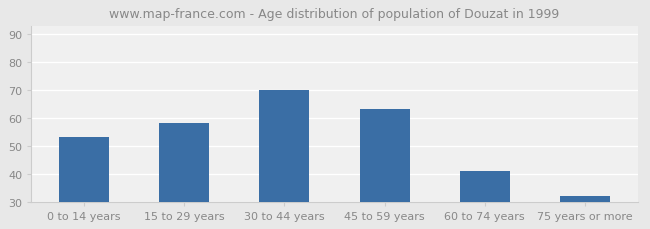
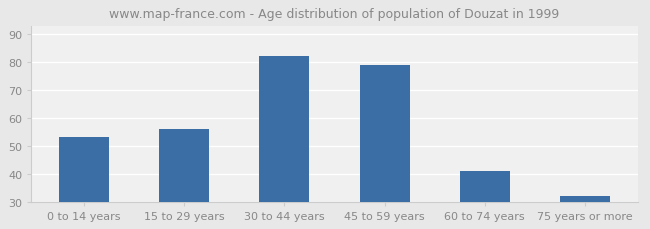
15 to 29 years: 58 -> 56
30 to 44 years: 70 -> 82
45 to 59 years: 63 -> 79
